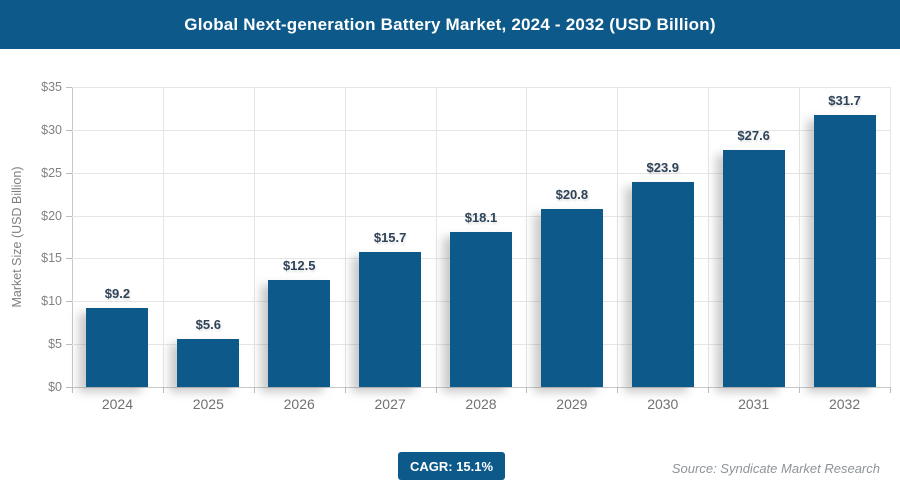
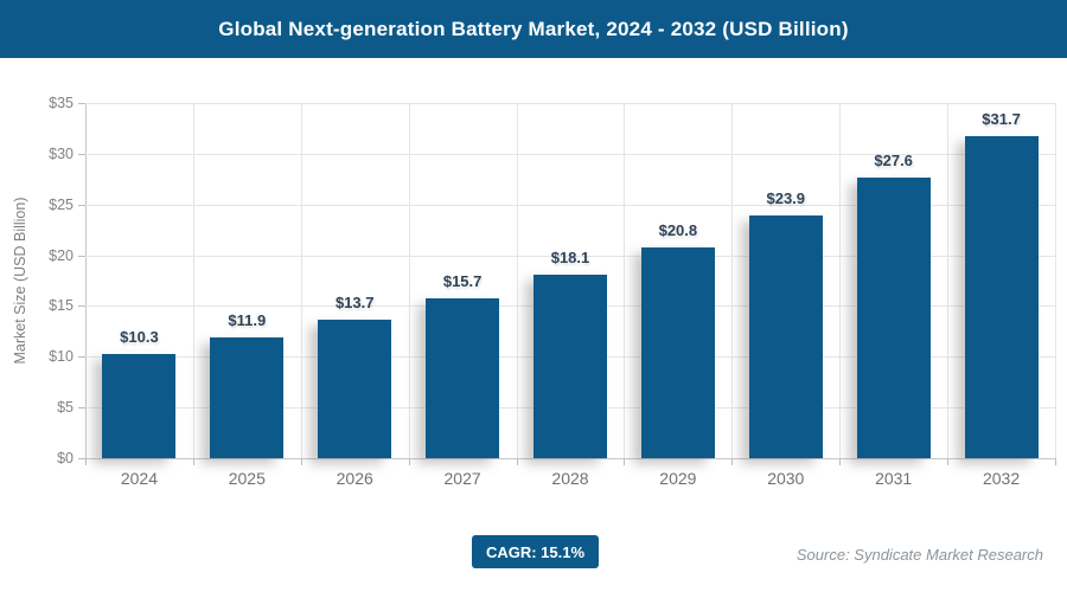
2024: $9.2 -> $10.3
2025: $5.6 -> $11.9
2026: $12.5 -> $13.7
